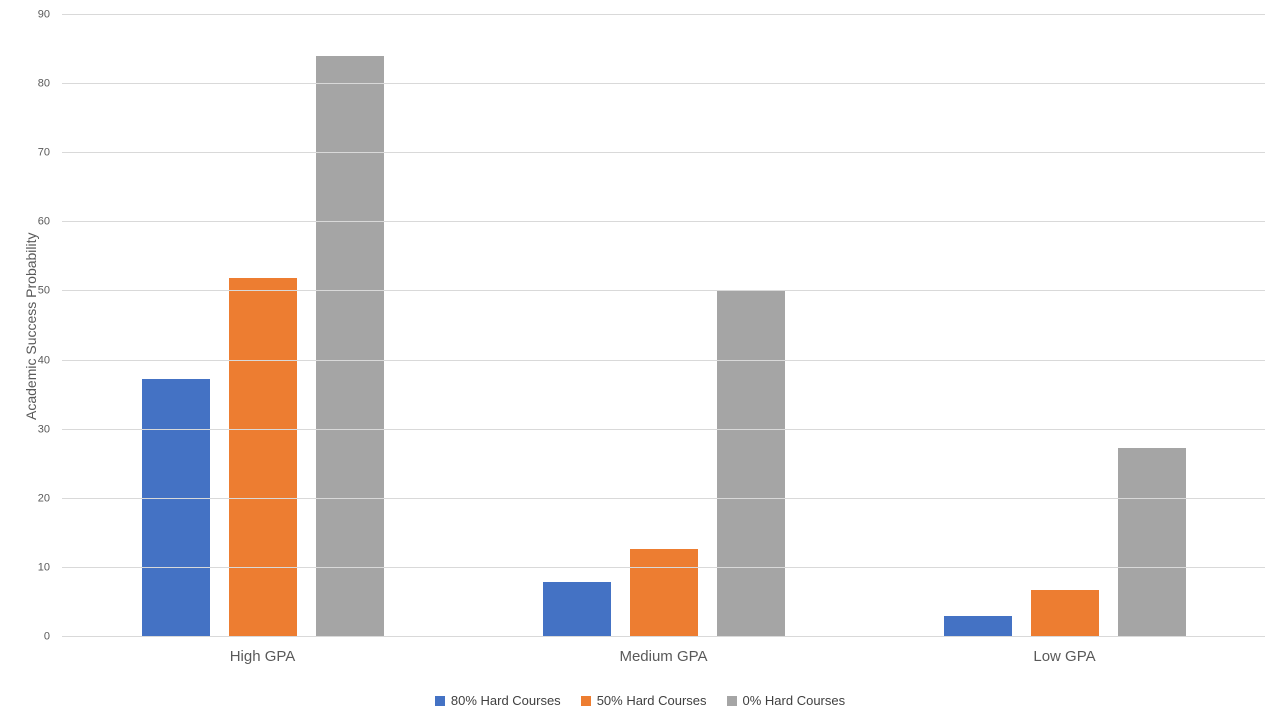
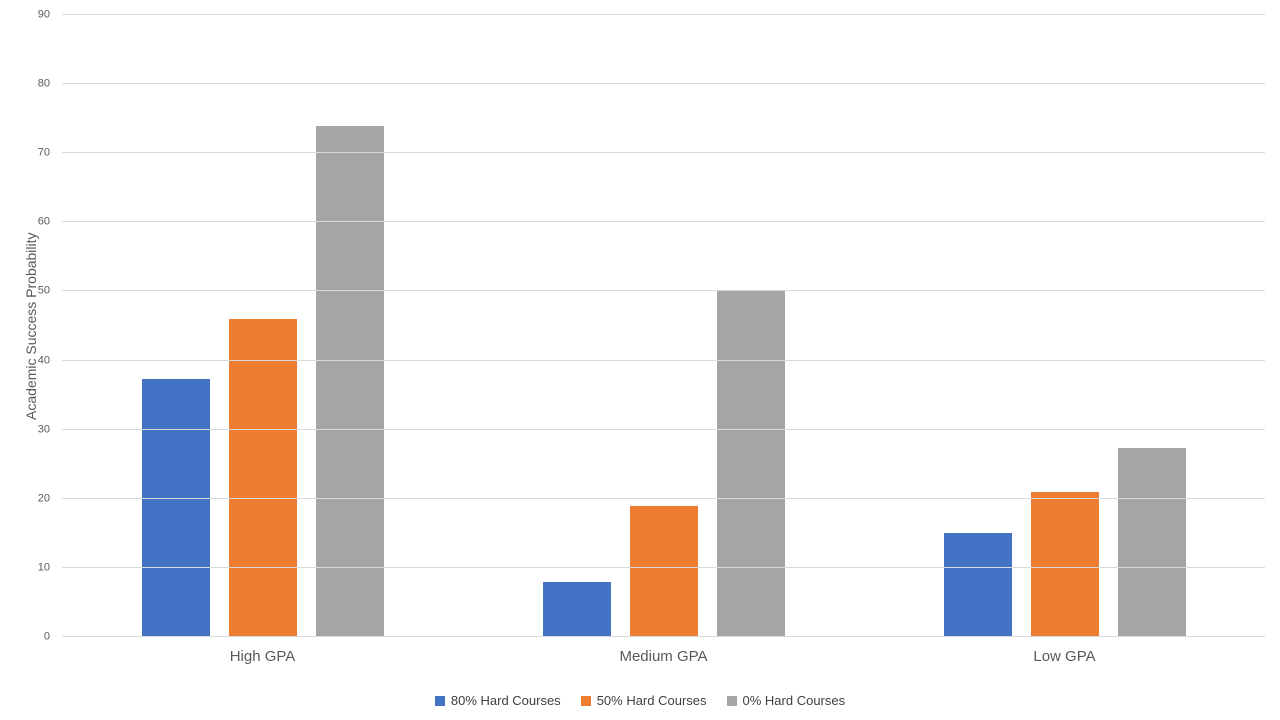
50% Hard Courses/High GPA: 52 -> 46
0% Hard Courses/High GPA: 84 -> 74
50% Hard Courses/Medium GPA: 13 -> 19
80% Hard Courses/Low GPA: 3 -> 15
50% Hard Courses/Low GPA: 7 -> 21
